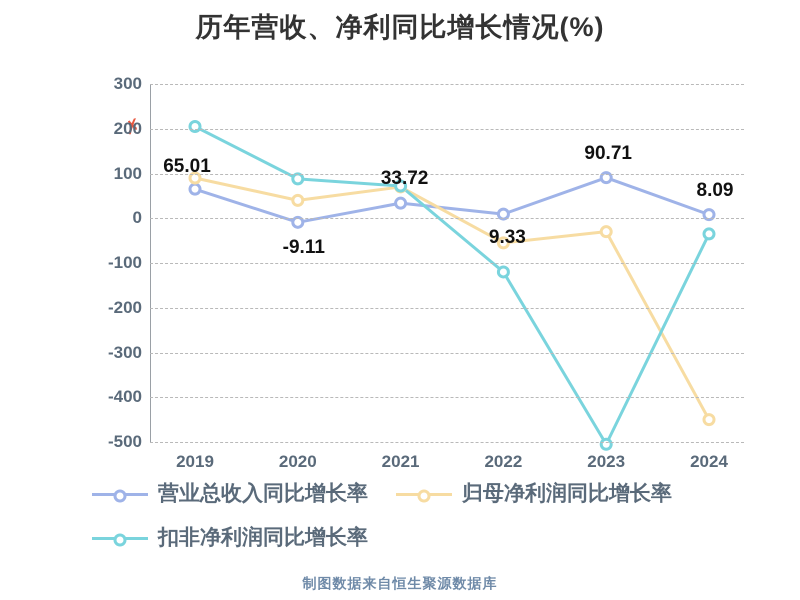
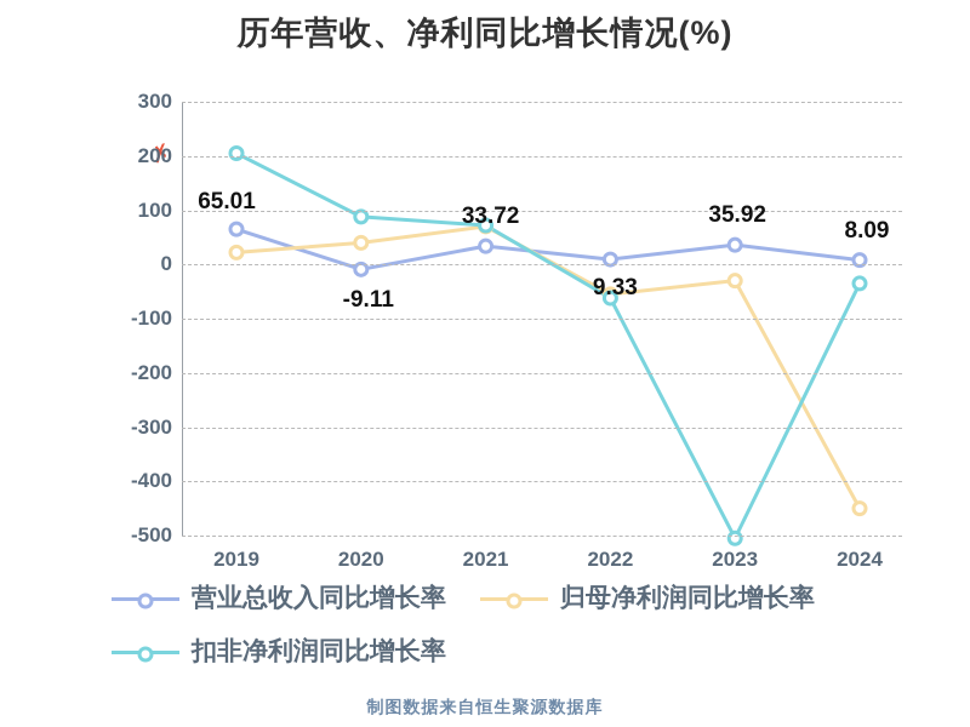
归母净利润同比增长率/2019: 90 -> 20
扣非净利润同比增长率/2022: -120 -> -60
营业总收入同比增长率/2023: 90.71 -> 35.92
